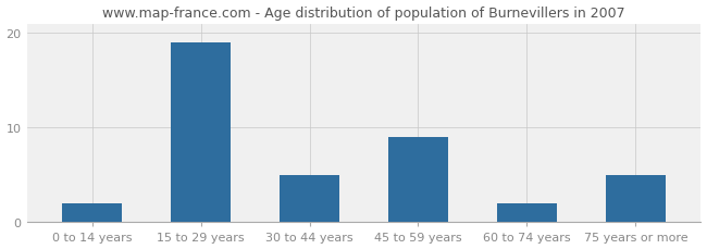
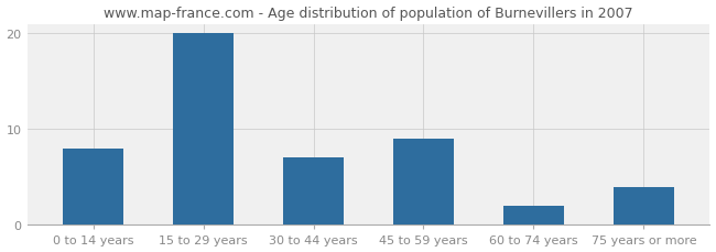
0 to 14 years: 2 -> 8
15 to 29 years: 19 -> 20
30 to 44 years: 5 -> 7
75 years or more: 5 -> 4
